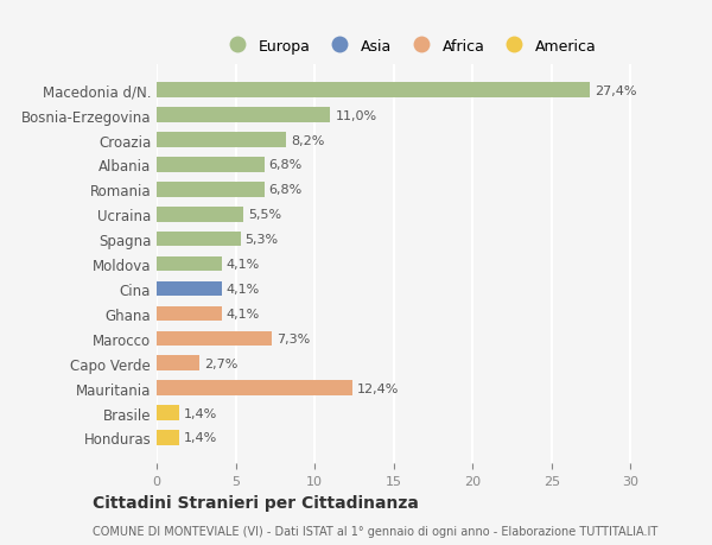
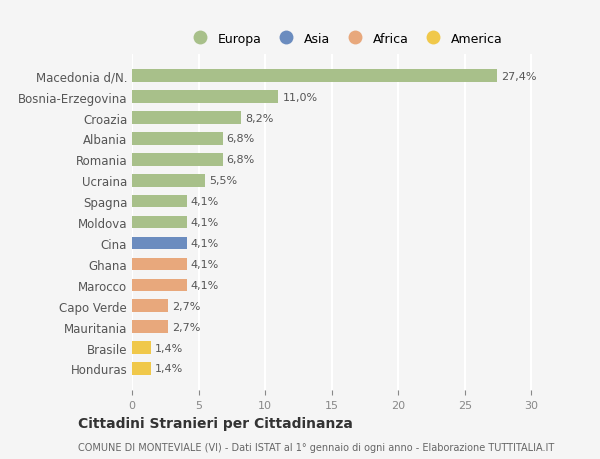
Spagna: 5,3% -> 4,1%
Marocco: 7,3% -> 4,1%
Mauritania: 12,4% -> 2,7%
